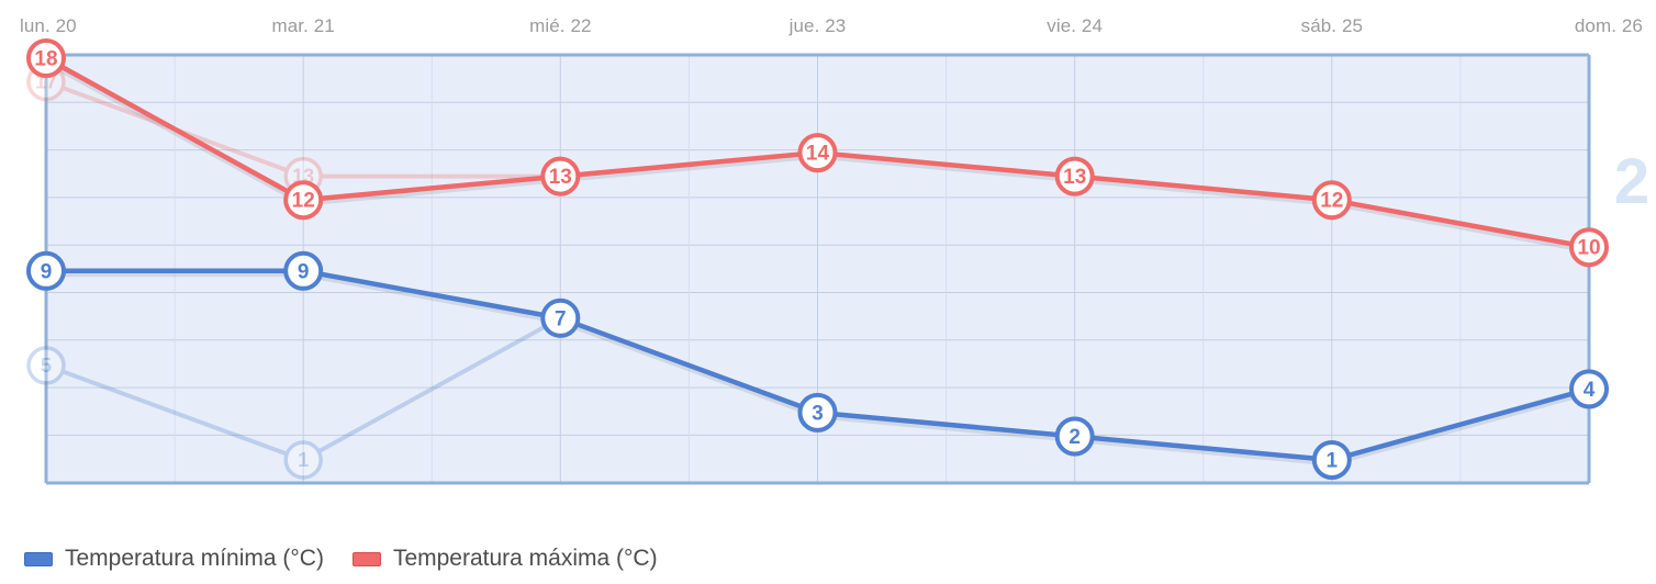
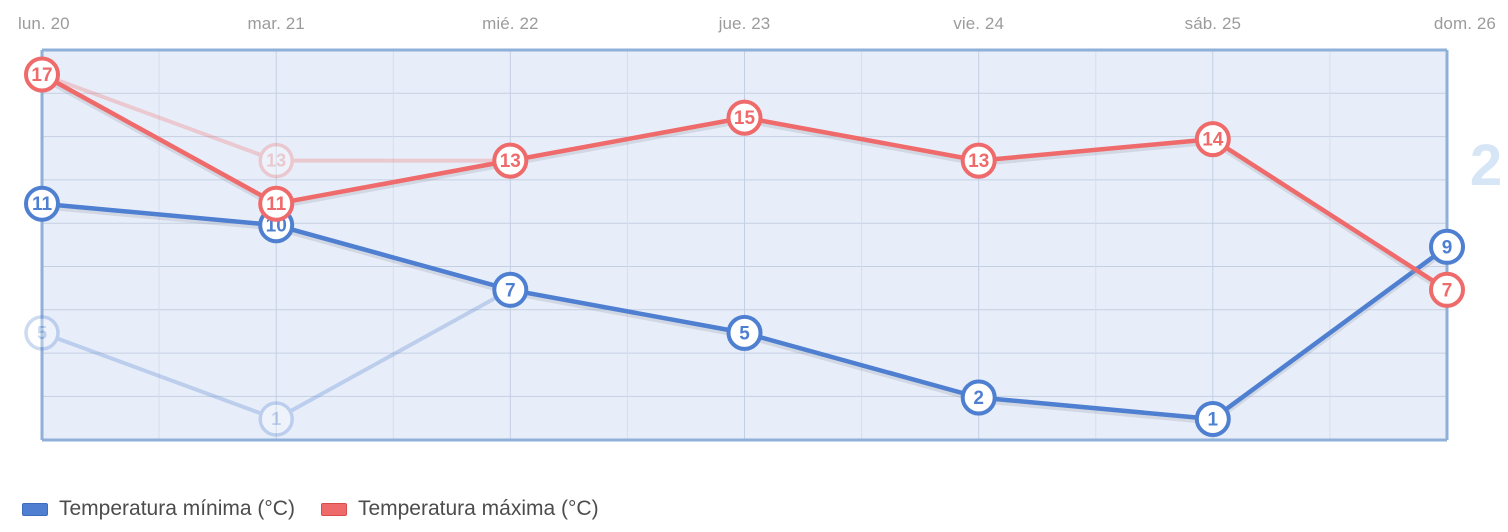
Temperatura mínima (°C)/lun. 20: 9 -> 11
Temperatura máxima (°C)/lun. 20: 18 -> 17
Temperatura mínima (°C)/mar. 21: 9 -> 10
Temperatura máxima (°C)/mar. 21: 12 -> 11
Temperatura mínima (°C)/jue. 23: 3 -> 5
Temperatura máxima (°C)/jue. 23: 14 -> 15
Temperatura máxima (°C)/sáb. 25: 12 -> 14
Temperatura mínima (°C)/dom. 26: 4 -> 9
Temperatura máxima (°C)/dom. 26: 10 -> 7
